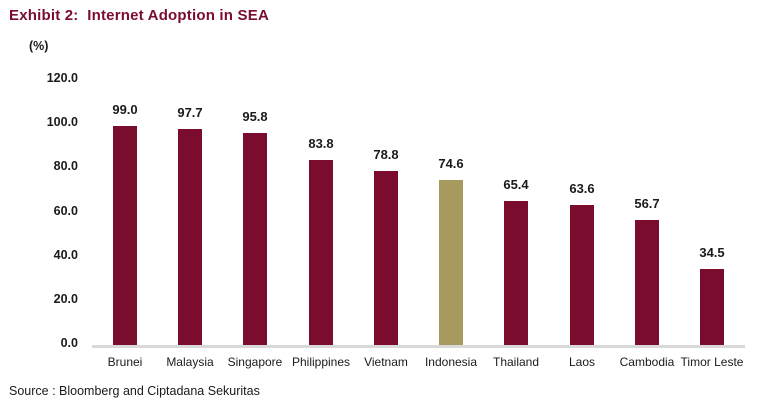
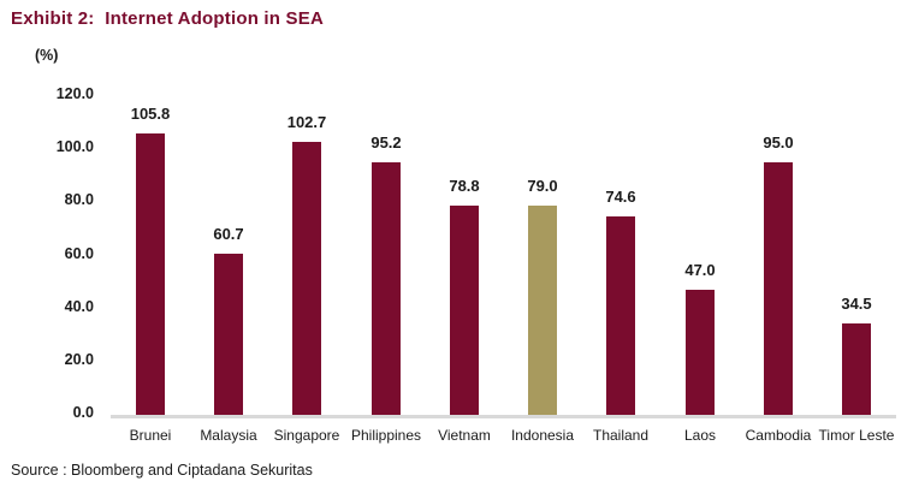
Brunei: 99.0 -> 105.8
Malaysia: 97.7 -> 60.7
Singapore: 95.8 -> 102.7
Philippines: 83.8 -> 95.2
Indonesia: 74.6 -> 79.0
Thailand: 65.4 -> 74.6
Laos: 63.6 -> 47.0
Cambodia: 56.7 -> 95.0
